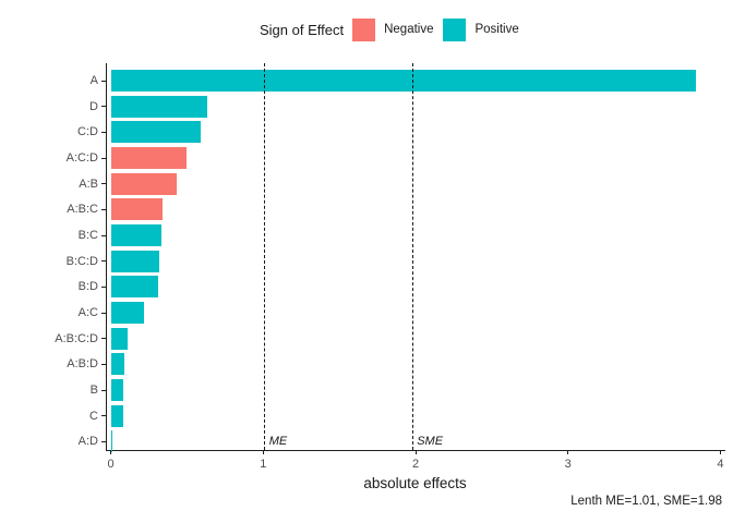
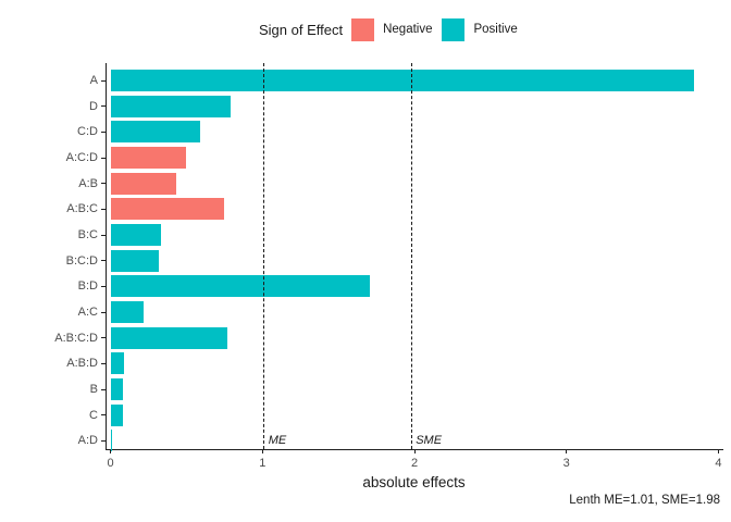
D: 0.63 -> 0.79
A:B:C: 0.34 -> 0.75
B:D: 0.31 -> 1.71
A:B:C:D: 0.11 -> 0.77
